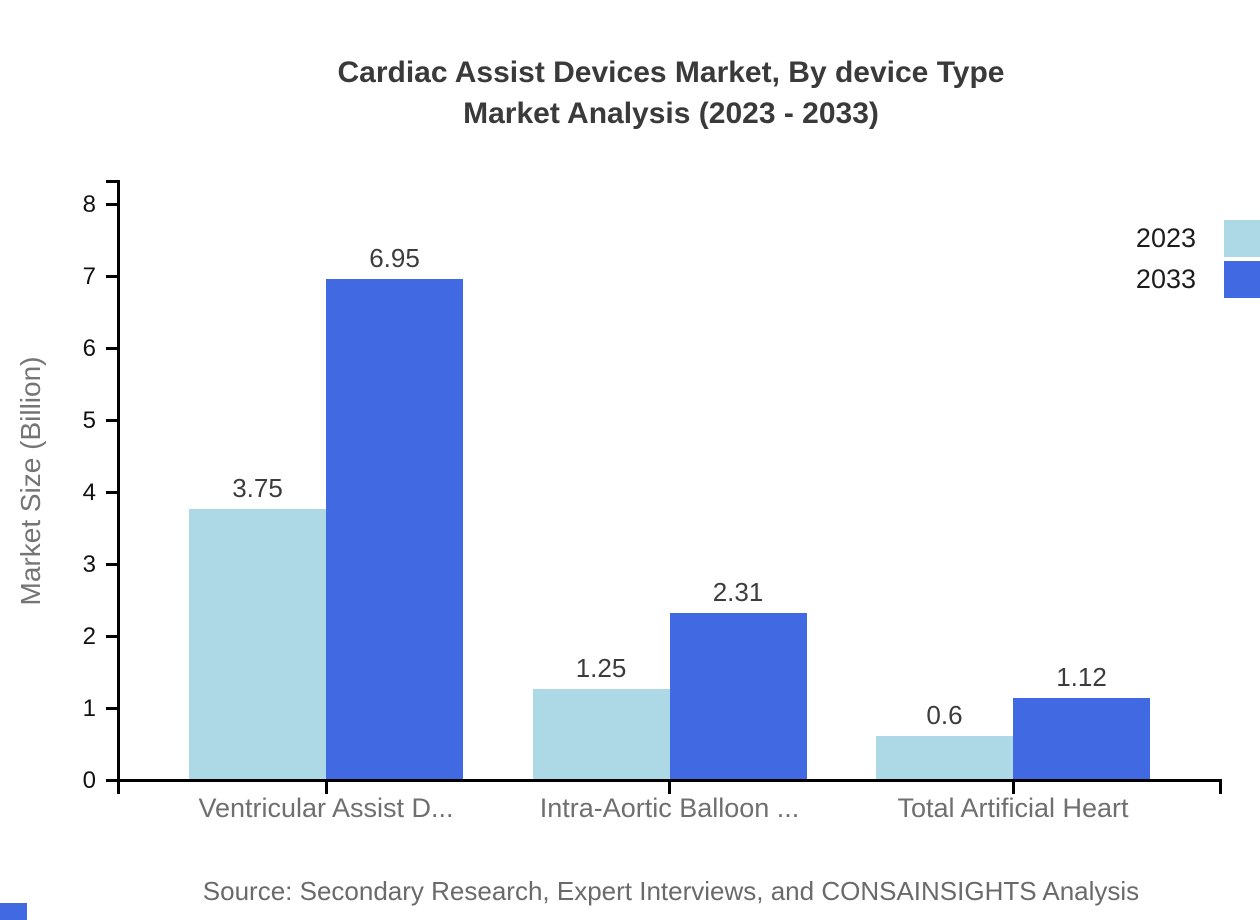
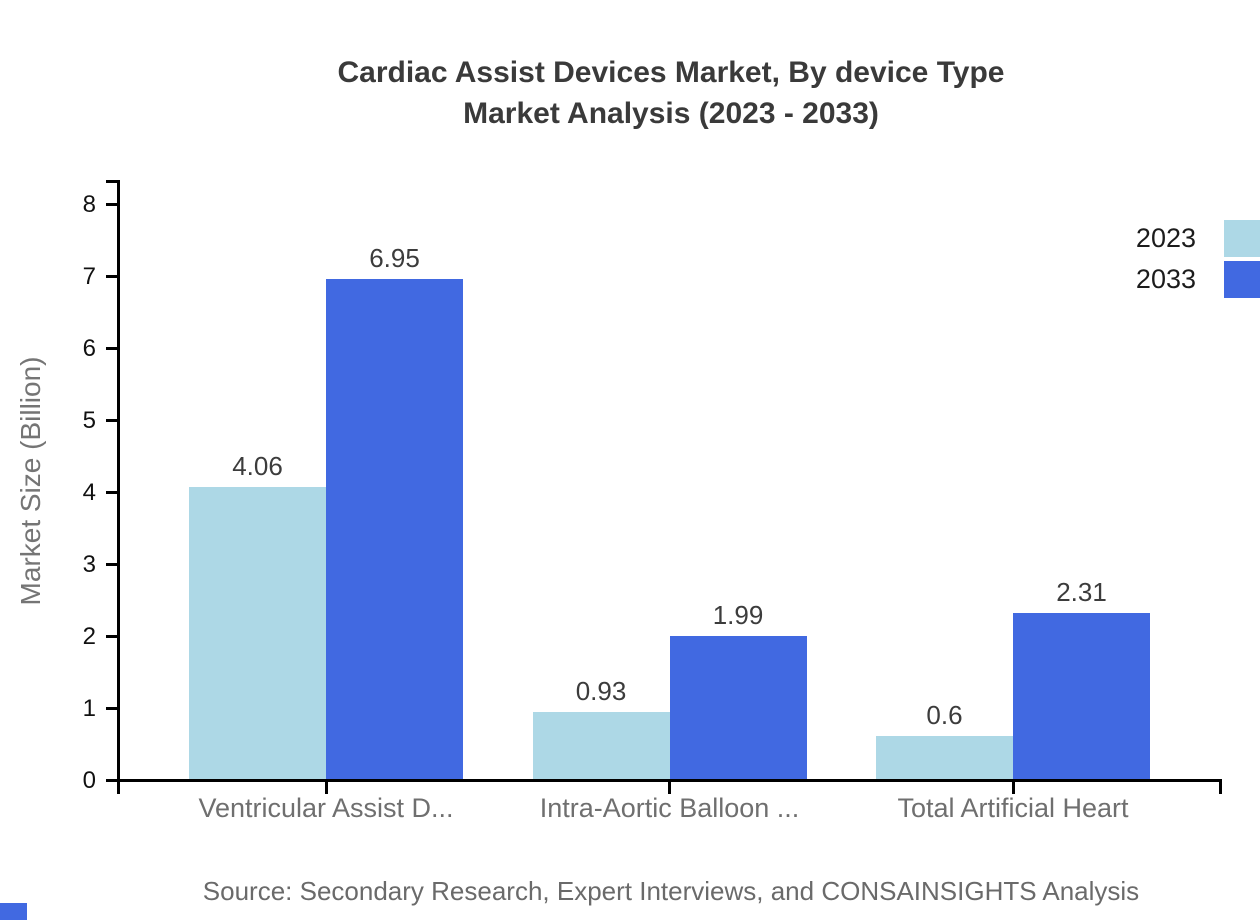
2023/Ventricular Assist D...: 3.75 -> 4.06
2023/Intra-Aortic Balloon ...: 1.25 -> 0.93
2033/Intra-Aortic Balloon ...: 2.31 -> 1.99
2033/Total Artificial Heart: 1.12 -> 2.31
